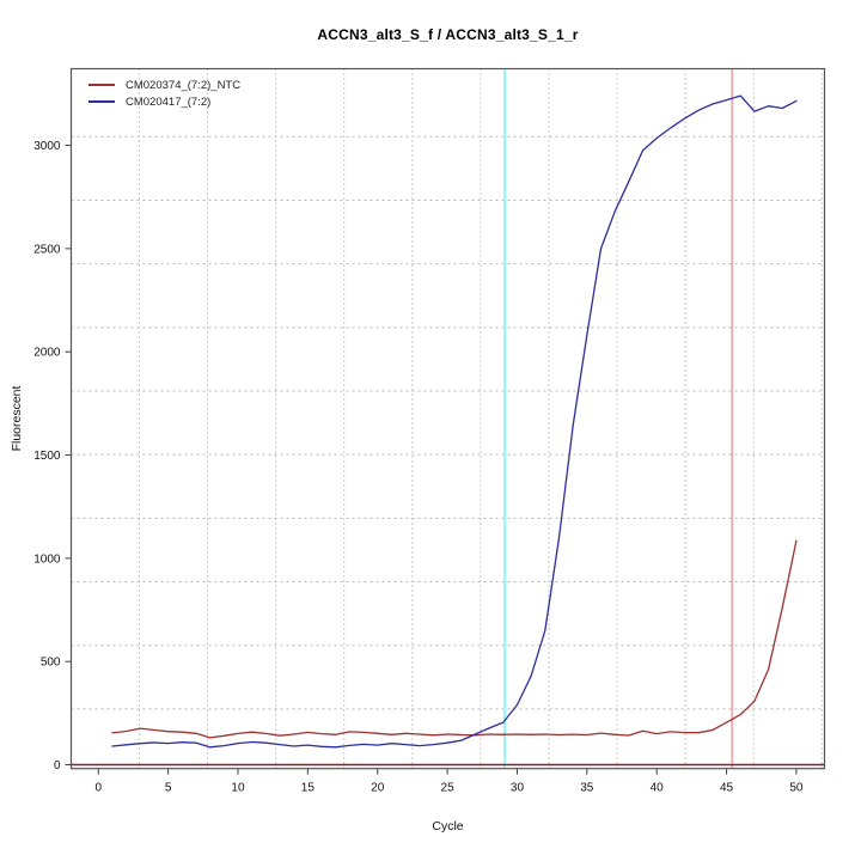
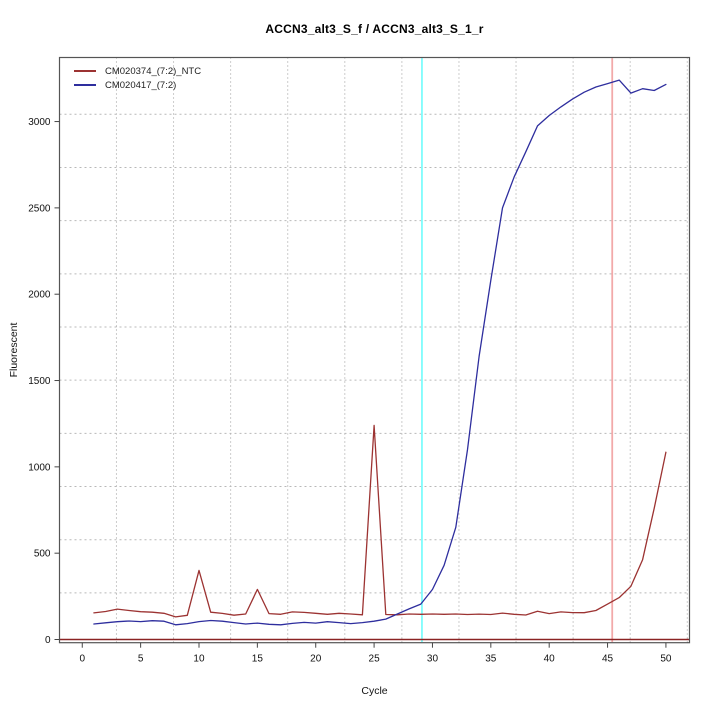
CM020374_(7:2)_NTC/10: 150 -> 400
CM020374_(7:2)_NTC/15: 160 -> 290
CM020374_(7:2)_NTC/25: 150 -> 1240
